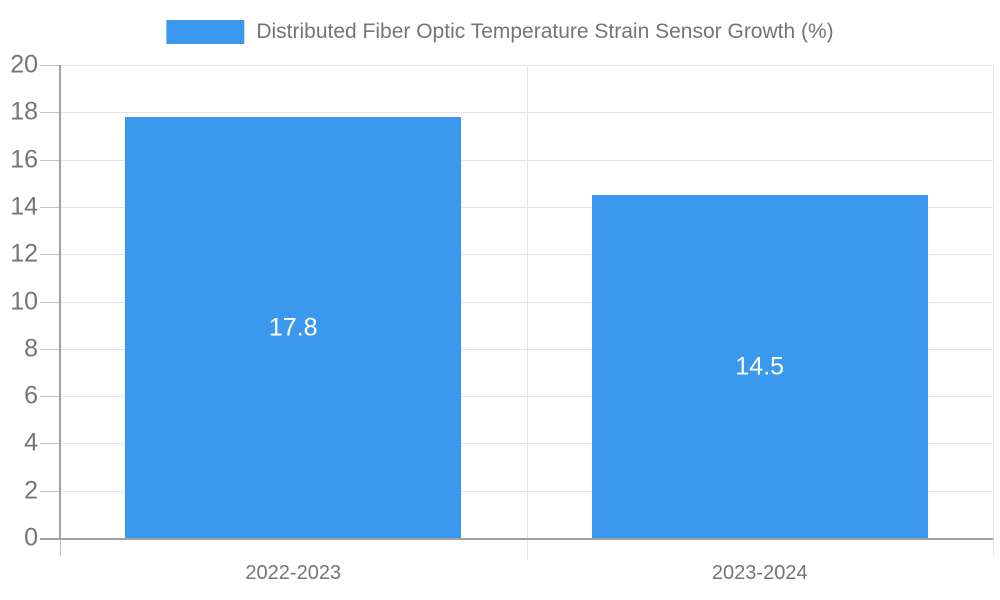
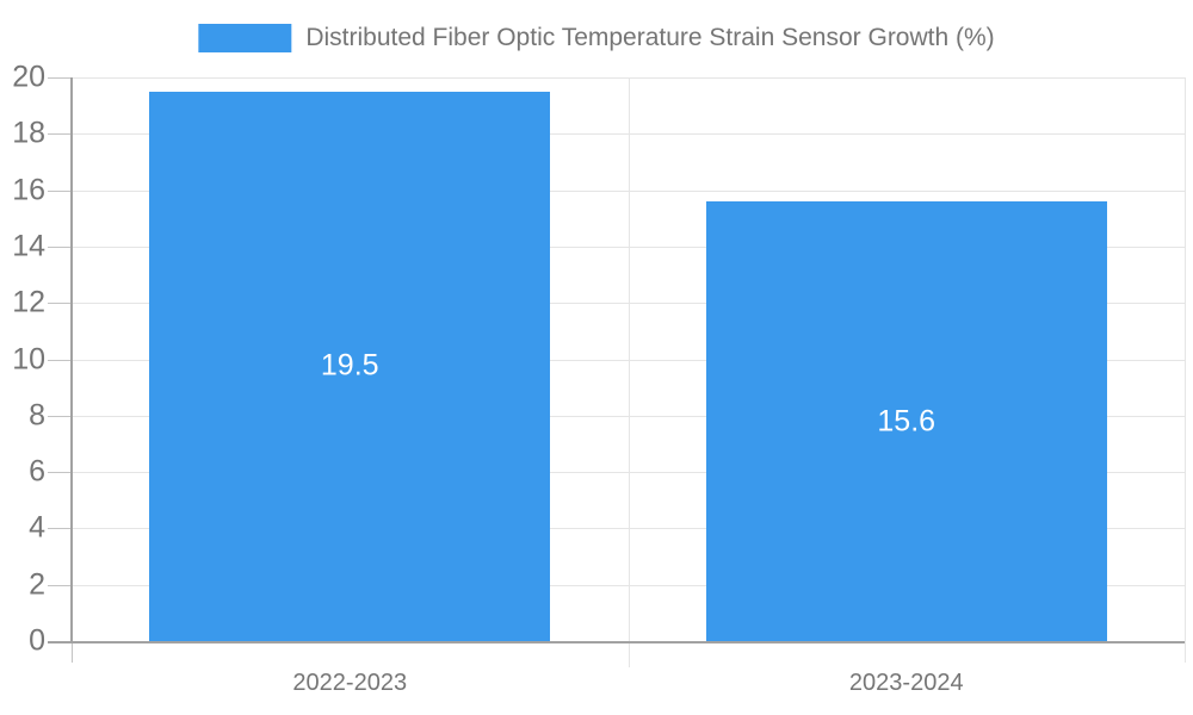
2022-2023: 17.8 -> 19.5
2023-2024: 14.5 -> 15.6
